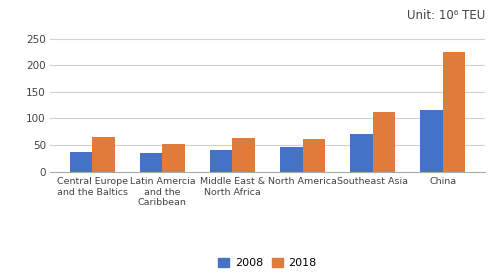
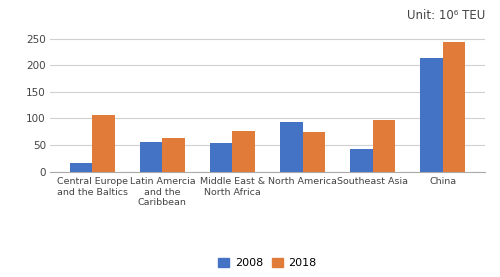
2008/Central Europe and the Baltics: 37 -> 16
2018/Central Europe and the Baltics: 65 -> 106
2008/Latin Amercia and the Caribbean: 35 -> 56
2018/Latin Amercia and the Caribbean: 52 -> 64
2008/Middle East & North Africa: 41 -> 54
2018/Middle East & North Africa: 63 -> 76
2008/North America: 47 -> 94
2018/North America: 62 -> 74
2008/Southeast Asia: 70 -> 42
2018/Southeast Asia: 112 -> 98
2008/China: 115 -> 214
2018/China: 225 -> 244
